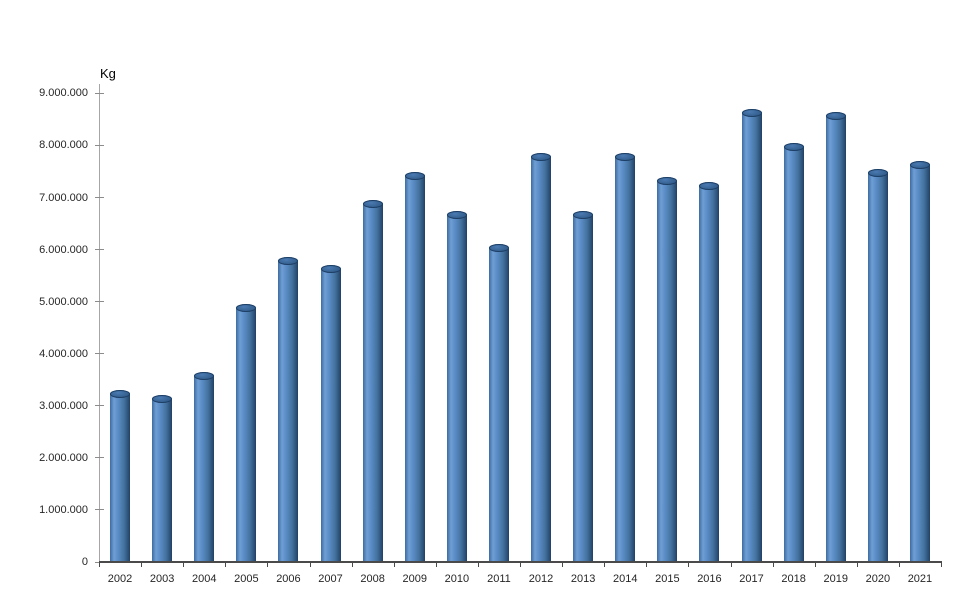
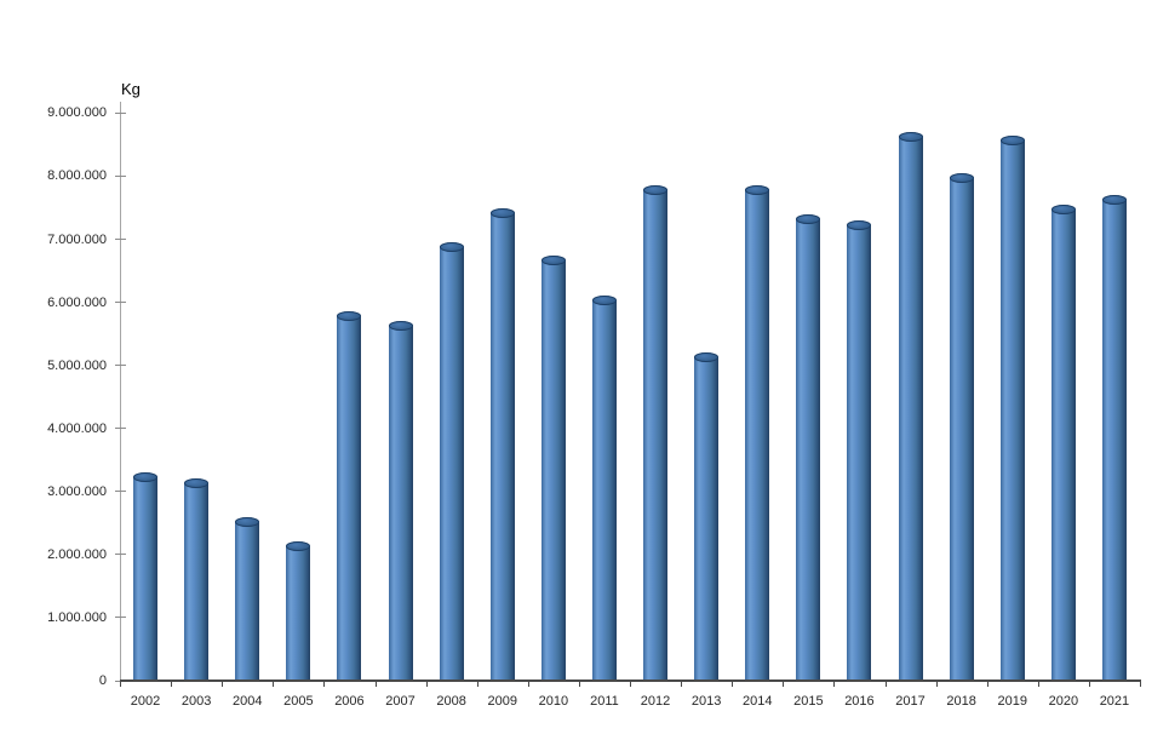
2004: 3600000 -> 2600000
2005: 5000000 -> 2200000
2013: 6800000 -> 5200000
